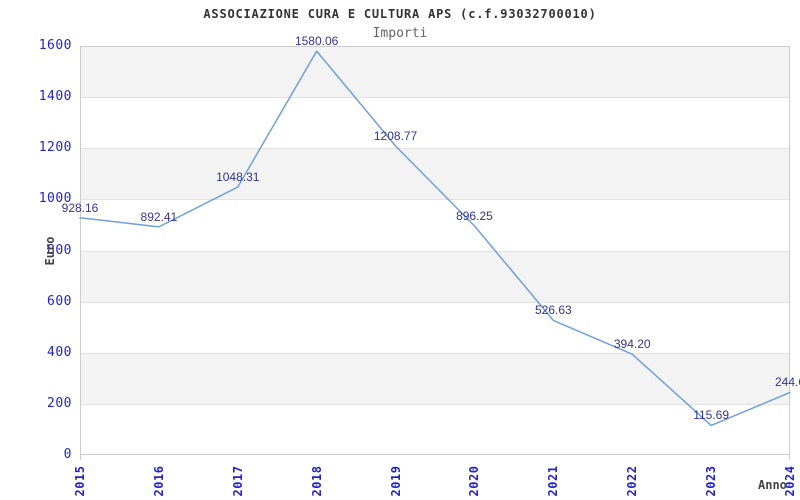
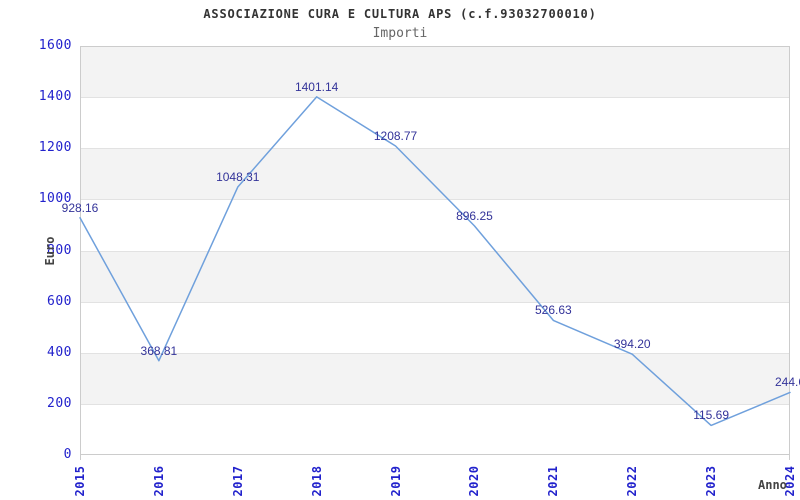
2016: 892.41 -> 368.81
2018: 1580.06 -> 1401.14
